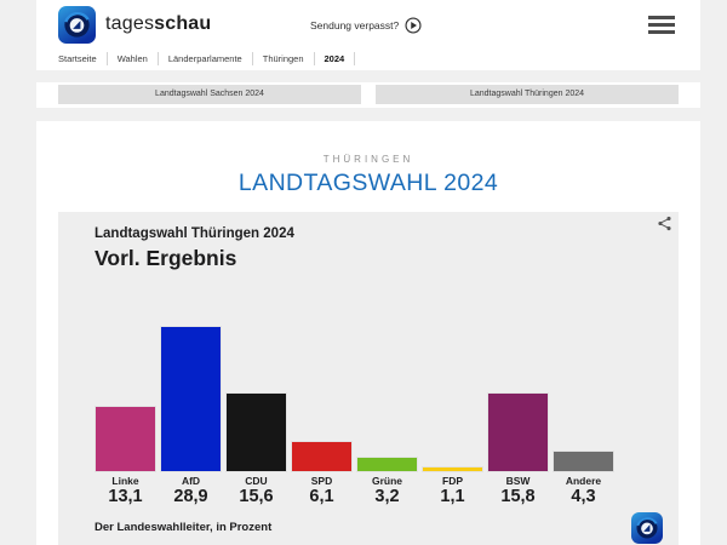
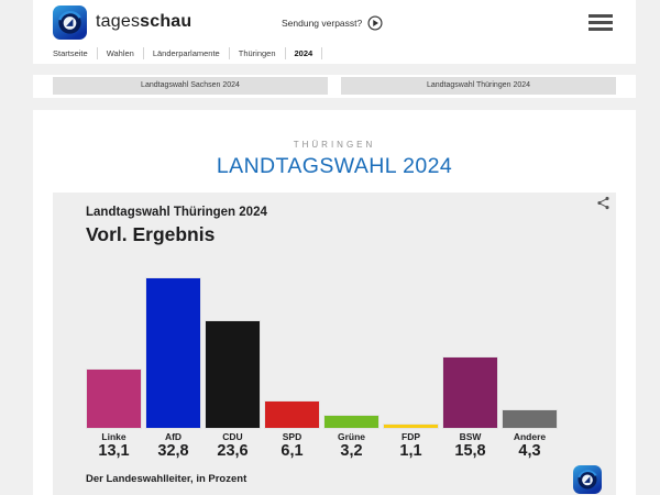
AfD: 28,9 -> 32,8
CDU: 15,6 -> 23,6
